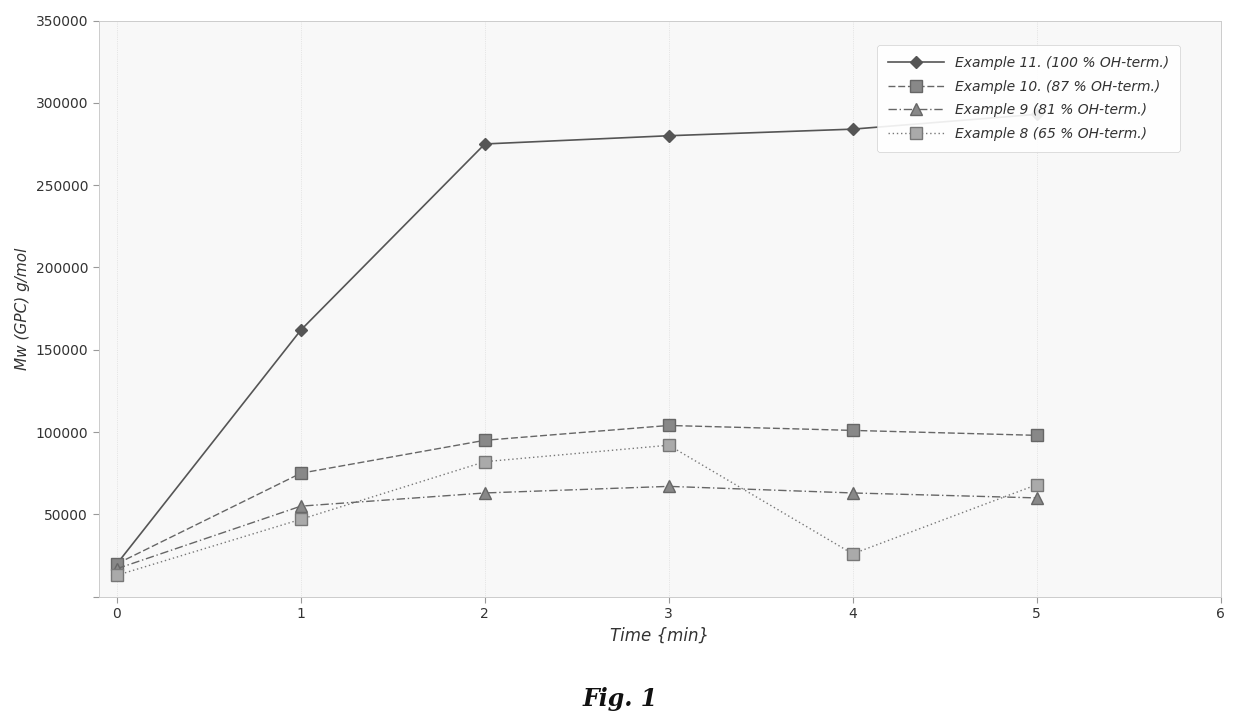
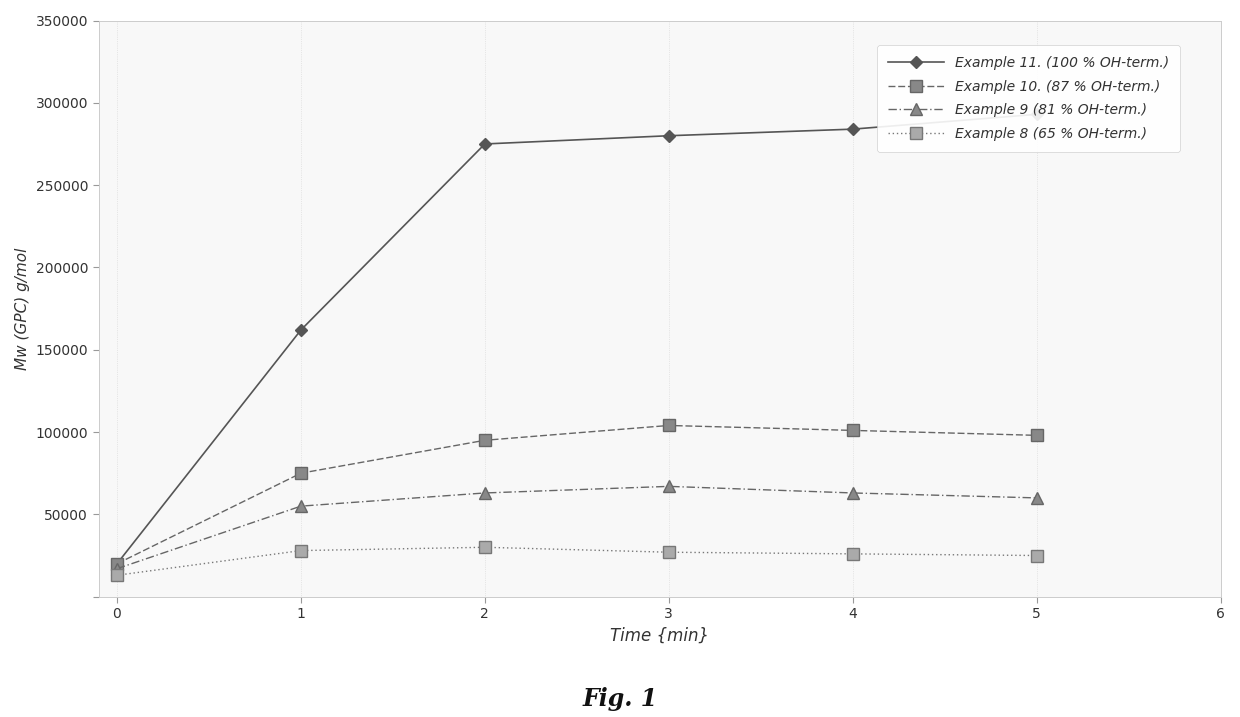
Example 8 (65 % OH-term.)/1: 47000 -> 28000
Example 8 (65 % OH-term.)/2: 82000 -> 30000
Example 8 (65 % OH-term.)/3: 92000 -> 27000
Example 8 (65 % OH-term.)/5: 68000 -> 25000
